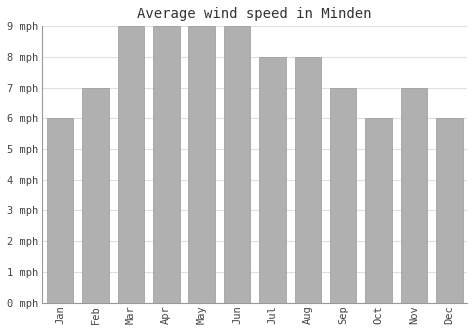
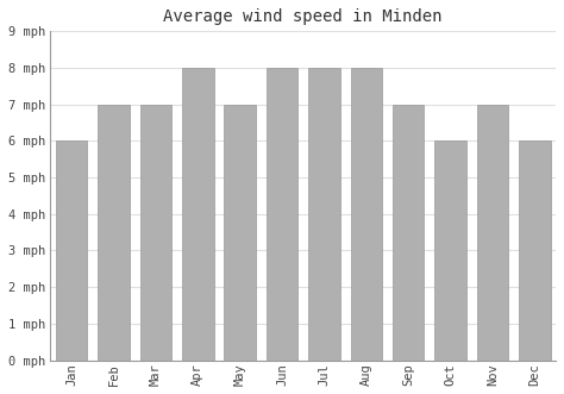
Mar: 9 mph -> 7 mph
Apr: 9 mph -> 8 mph
May: 9 mph -> 7 mph
Jun: 9 mph -> 8 mph
